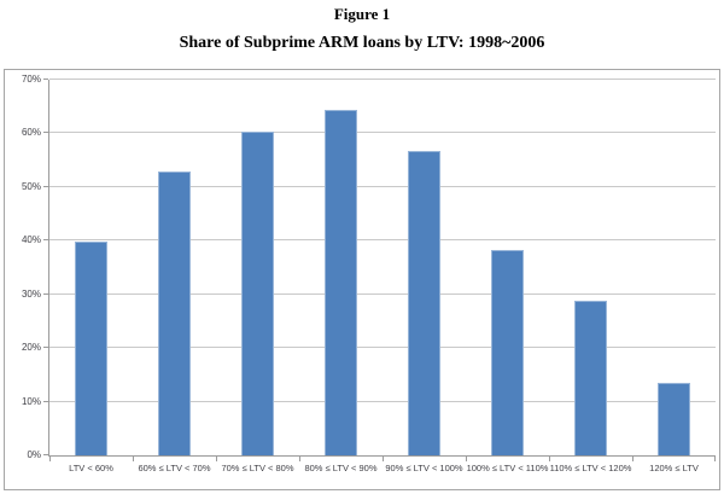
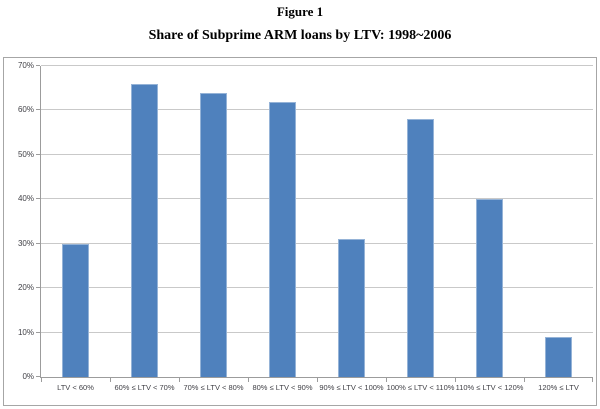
LTV < 60%: 40% -> 30%
60% ≤ LTV < 70%: 53% -> 66%
70% ≤ LTV < 80%: 60% -> 64%
80% ≤ LTV < 90%: 64% -> 62%
90% ≤ LTV < 100%: 57% -> 31%
100% ≤ LTV < 110%: 38% -> 58%
110% ≤ LTV < 120%: 29% -> 40%
120% ≤ LTV: 14% -> 9%
